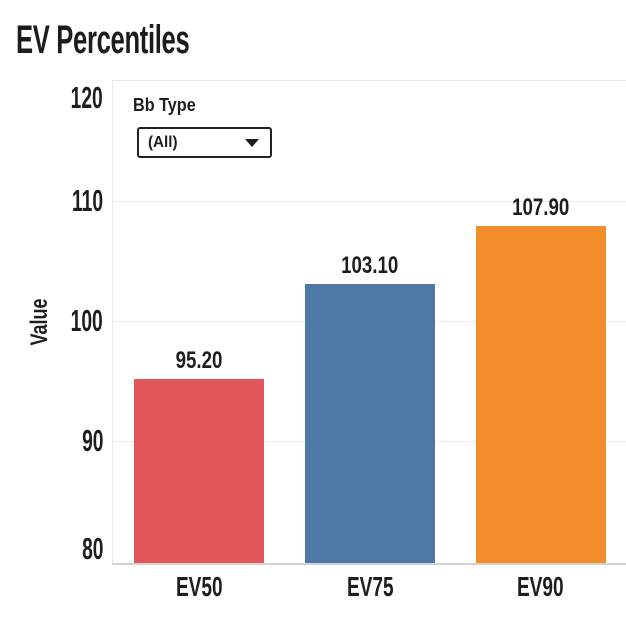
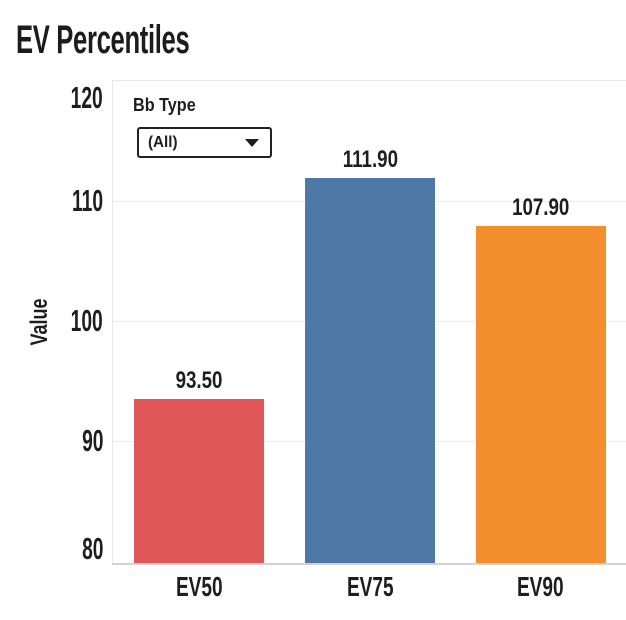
EV50: 95.20 -> 93.50
EV75: 103.10 -> 111.90
